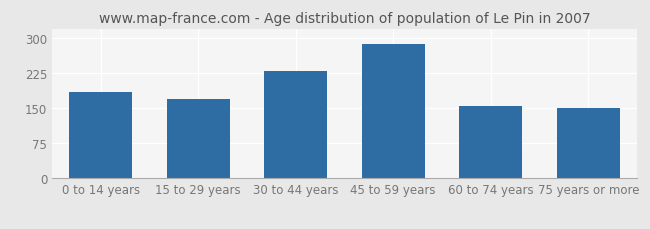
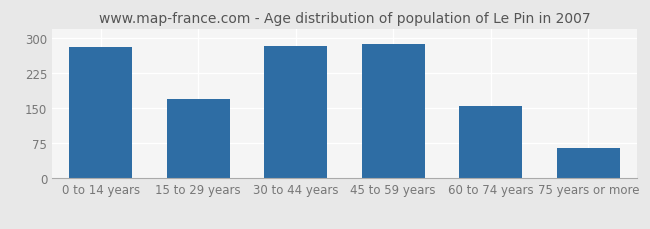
0 to 14 years: 185 -> 282
30 to 44 years: 230 -> 283
75 years or more: 150 -> 65
